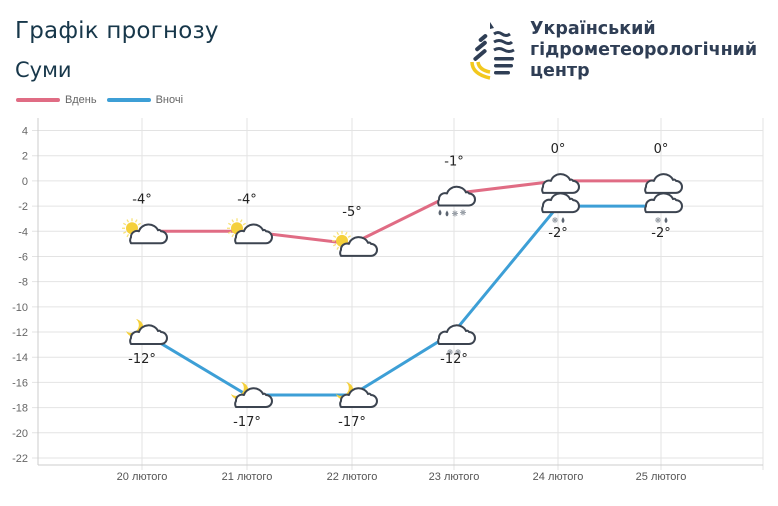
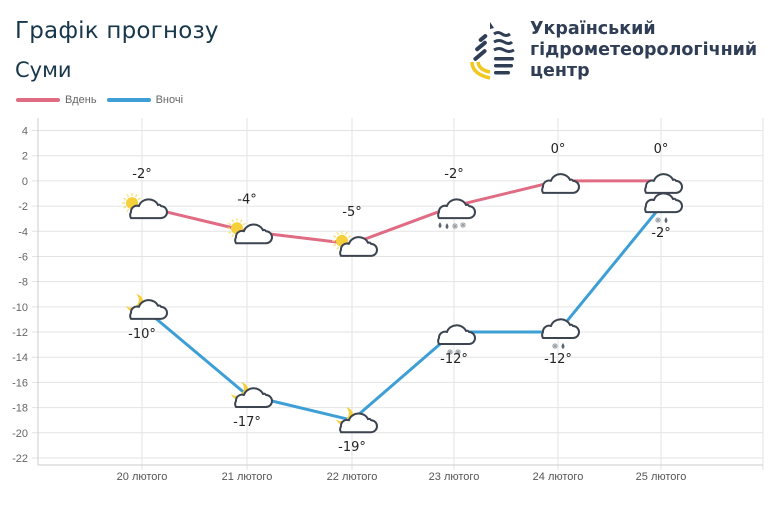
Вдень/20 лютого: -4° -> -2°
Вночі/20 лютого: -12° -> -10°
Вночі/22 лютого: -17° -> -19°
Вдень/23 лютого: -1° -> -2°
Вночі/24 лютого: -2° -> -12°
